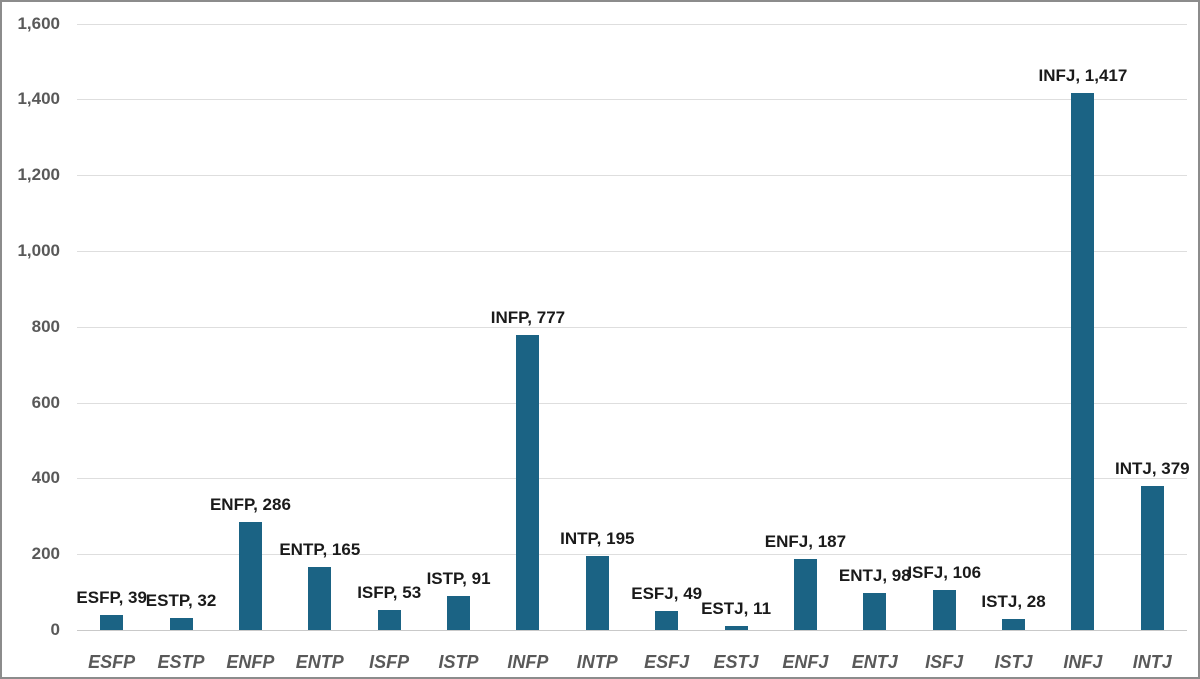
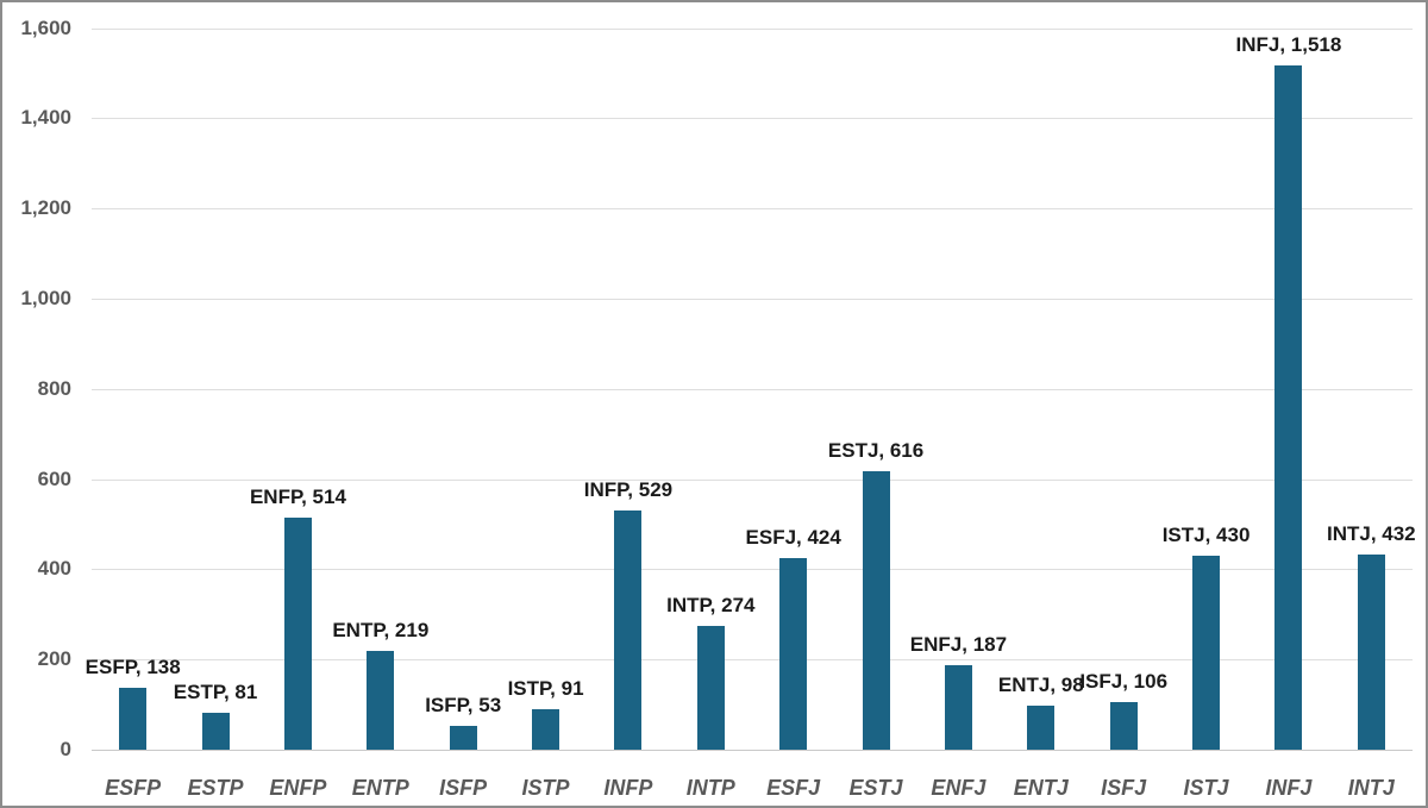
ESFP: 39 -> 138
ESTP: 32 -> 81
ENFP: 286 -> 514
ENTP: 165 -> 219
INFP: 777 -> 529
INTP: 195 -> 274
ESFJ: 49 -> 424
ESTJ: 11 -> 616
ISTJ: 28 -> 430
INFJ: 1,417 -> 1,518
INTJ: 379 -> 432
